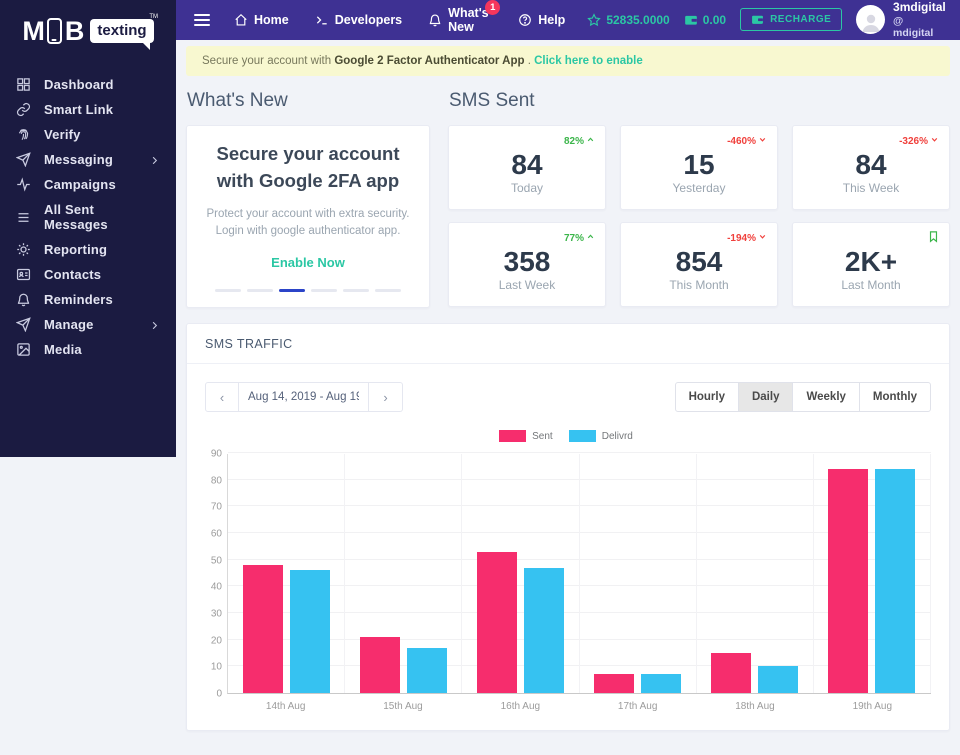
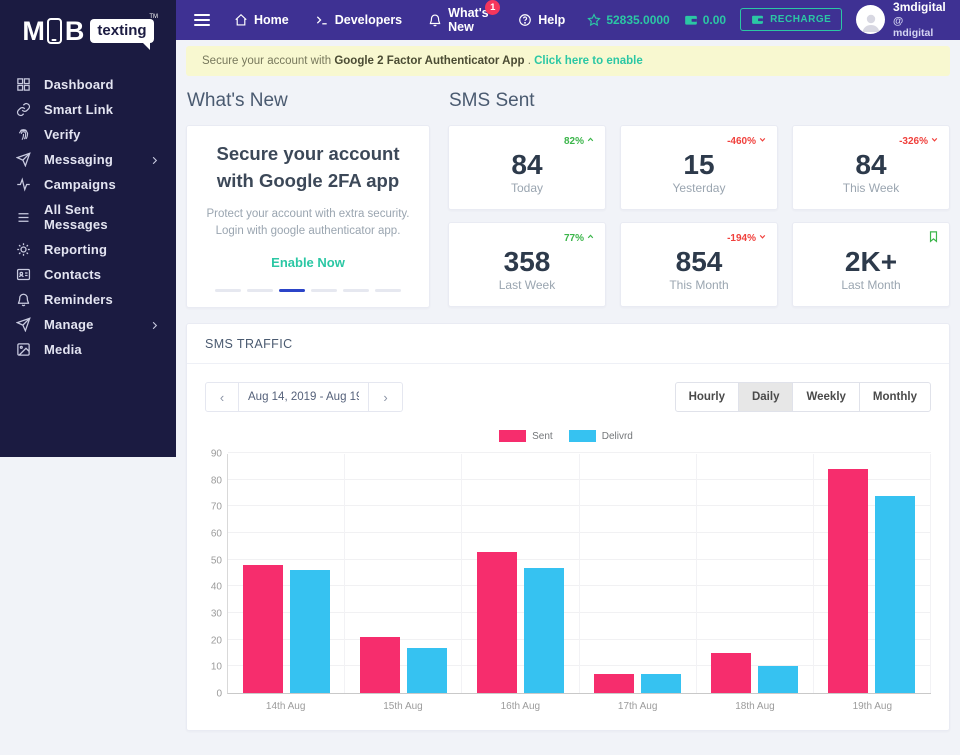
Delivrd/19th Aug: 84 -> 74
